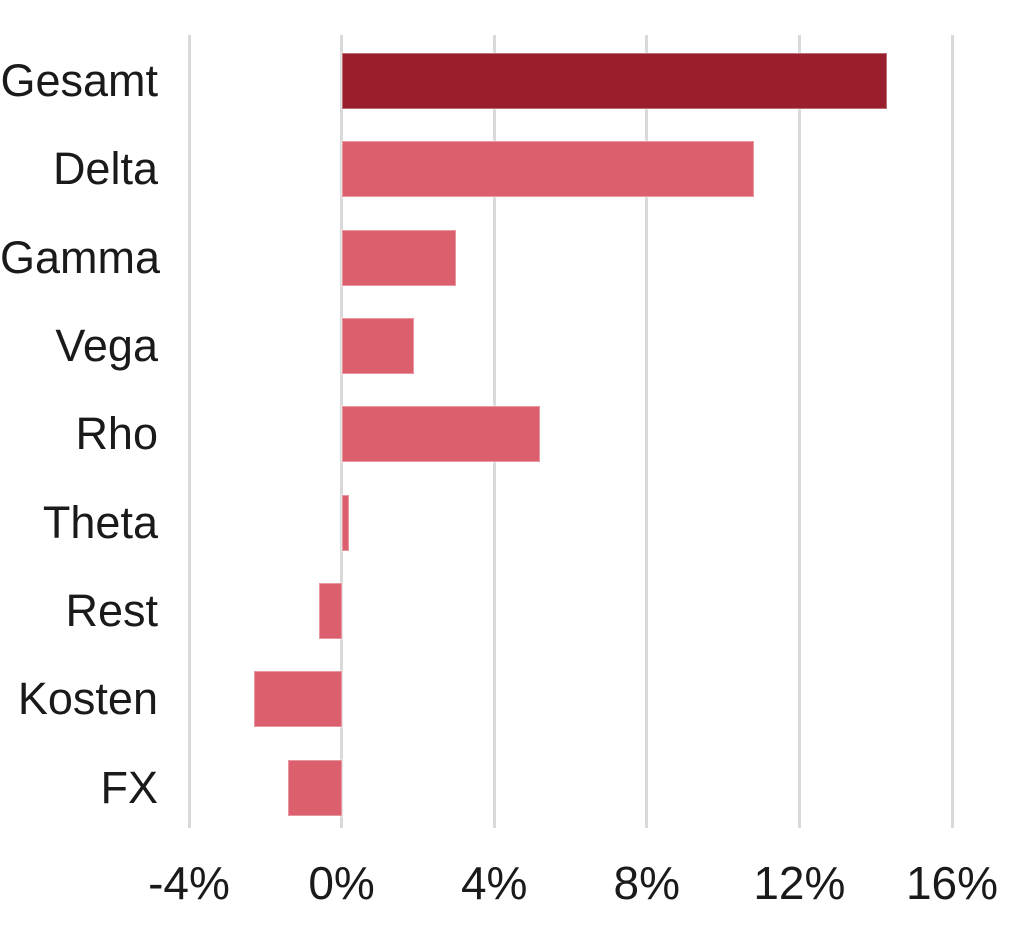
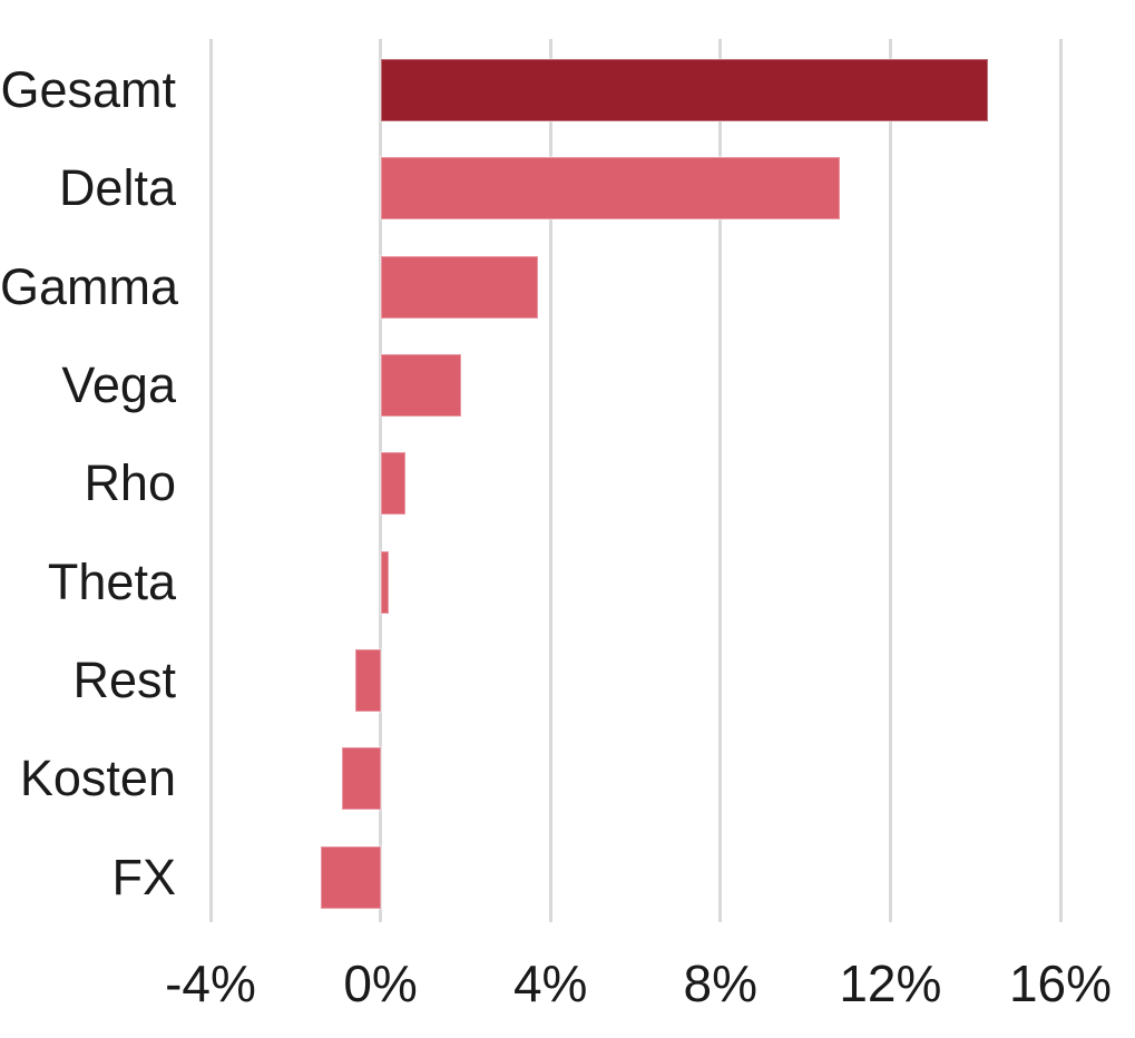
Gamma: 3.0% -> 3.7%
Rho: 5.2% -> 0.6%
Kosten: -2.3% -> -0.9%
